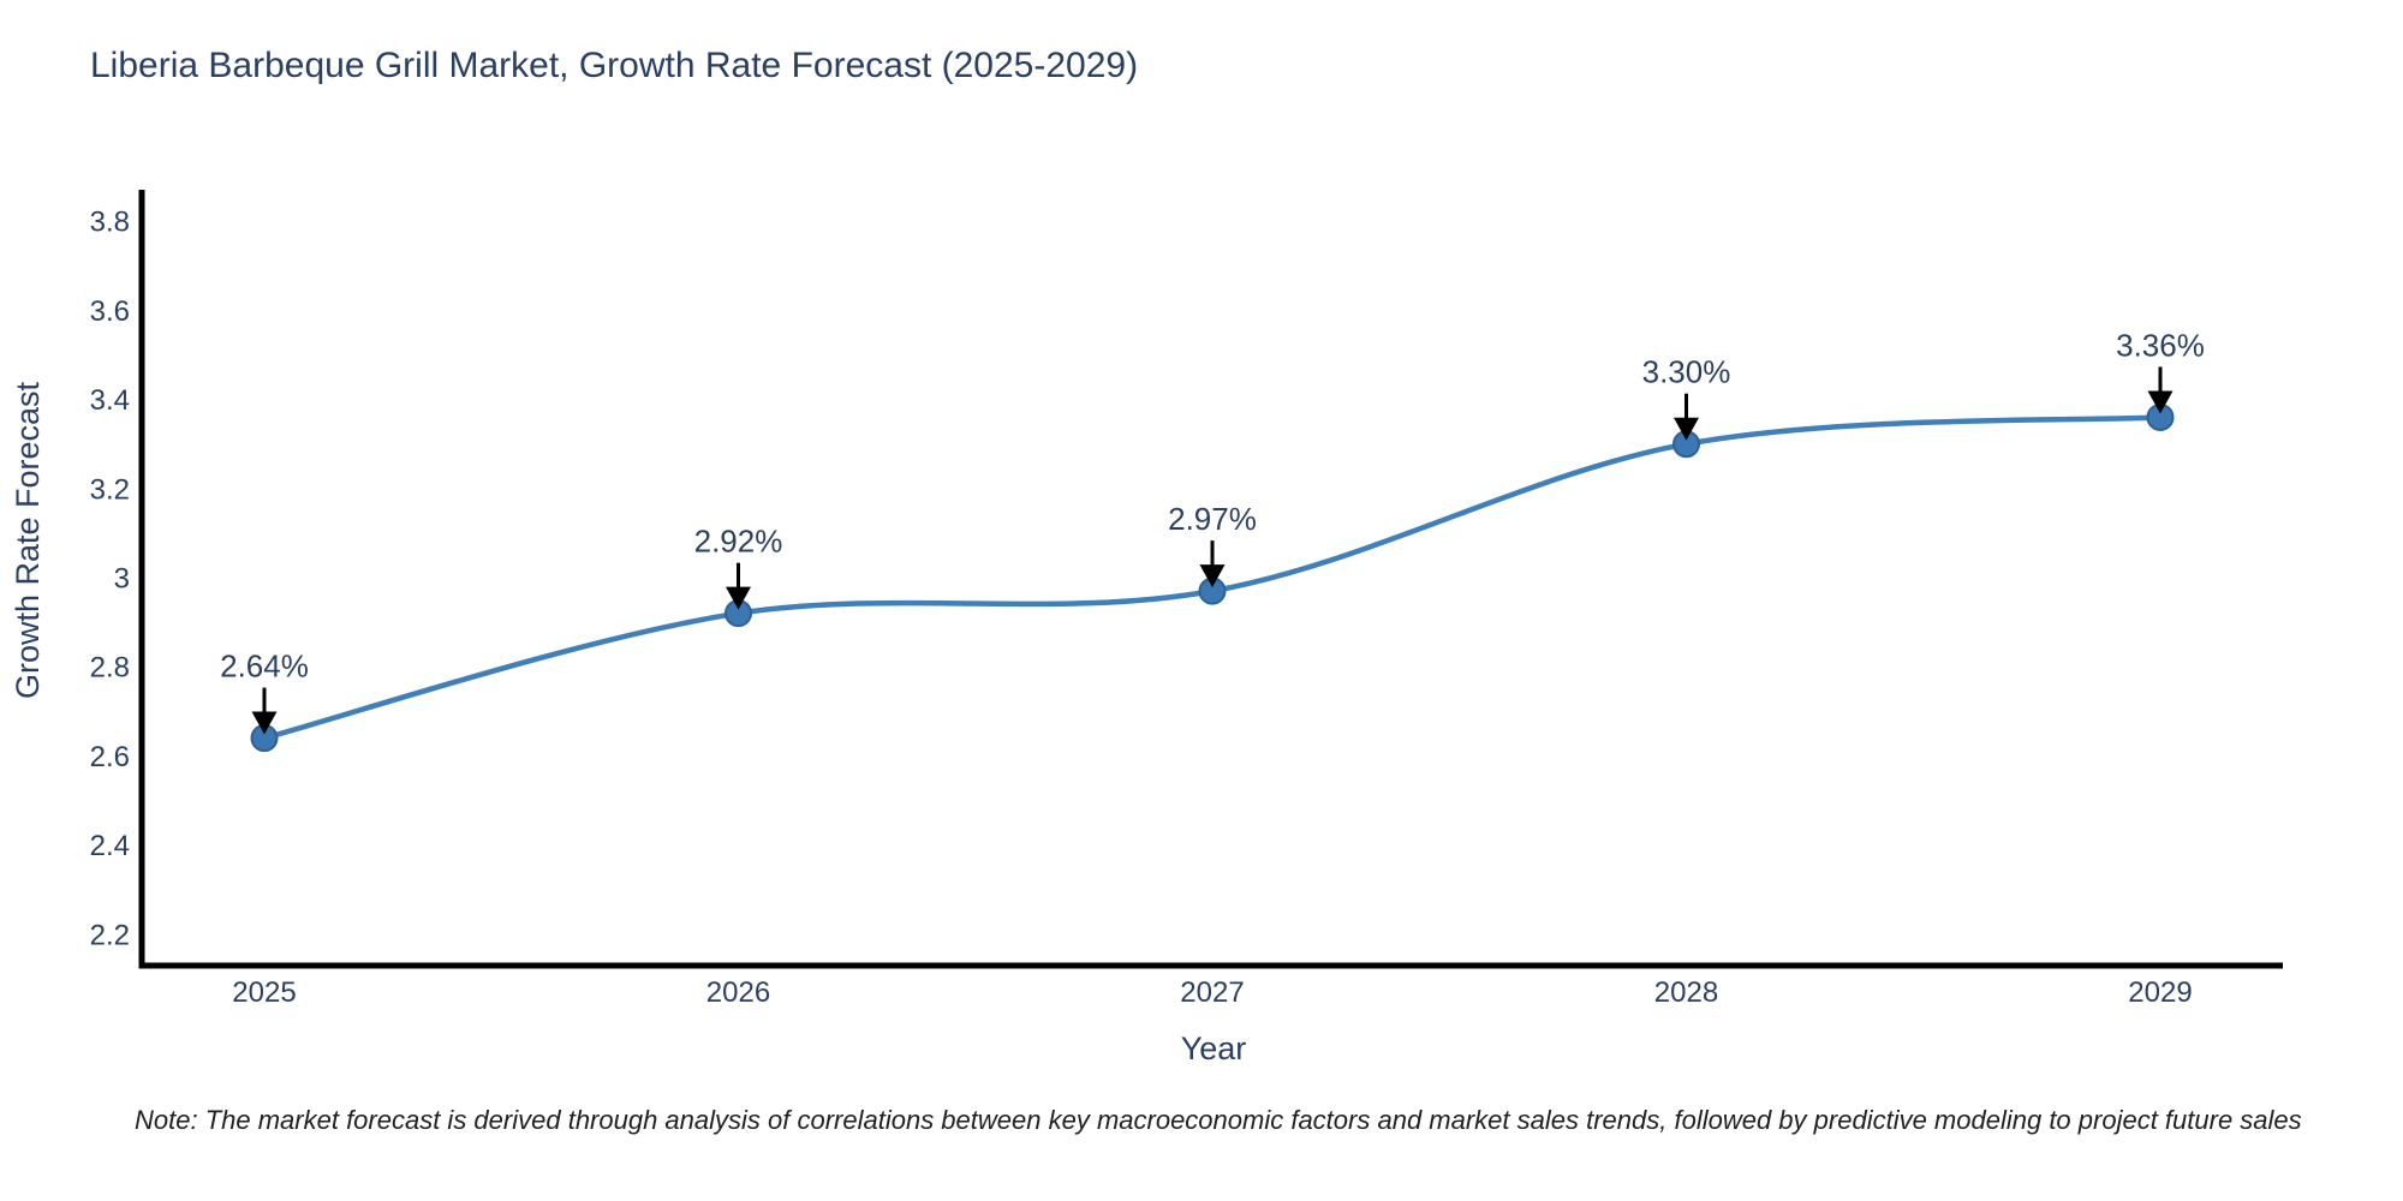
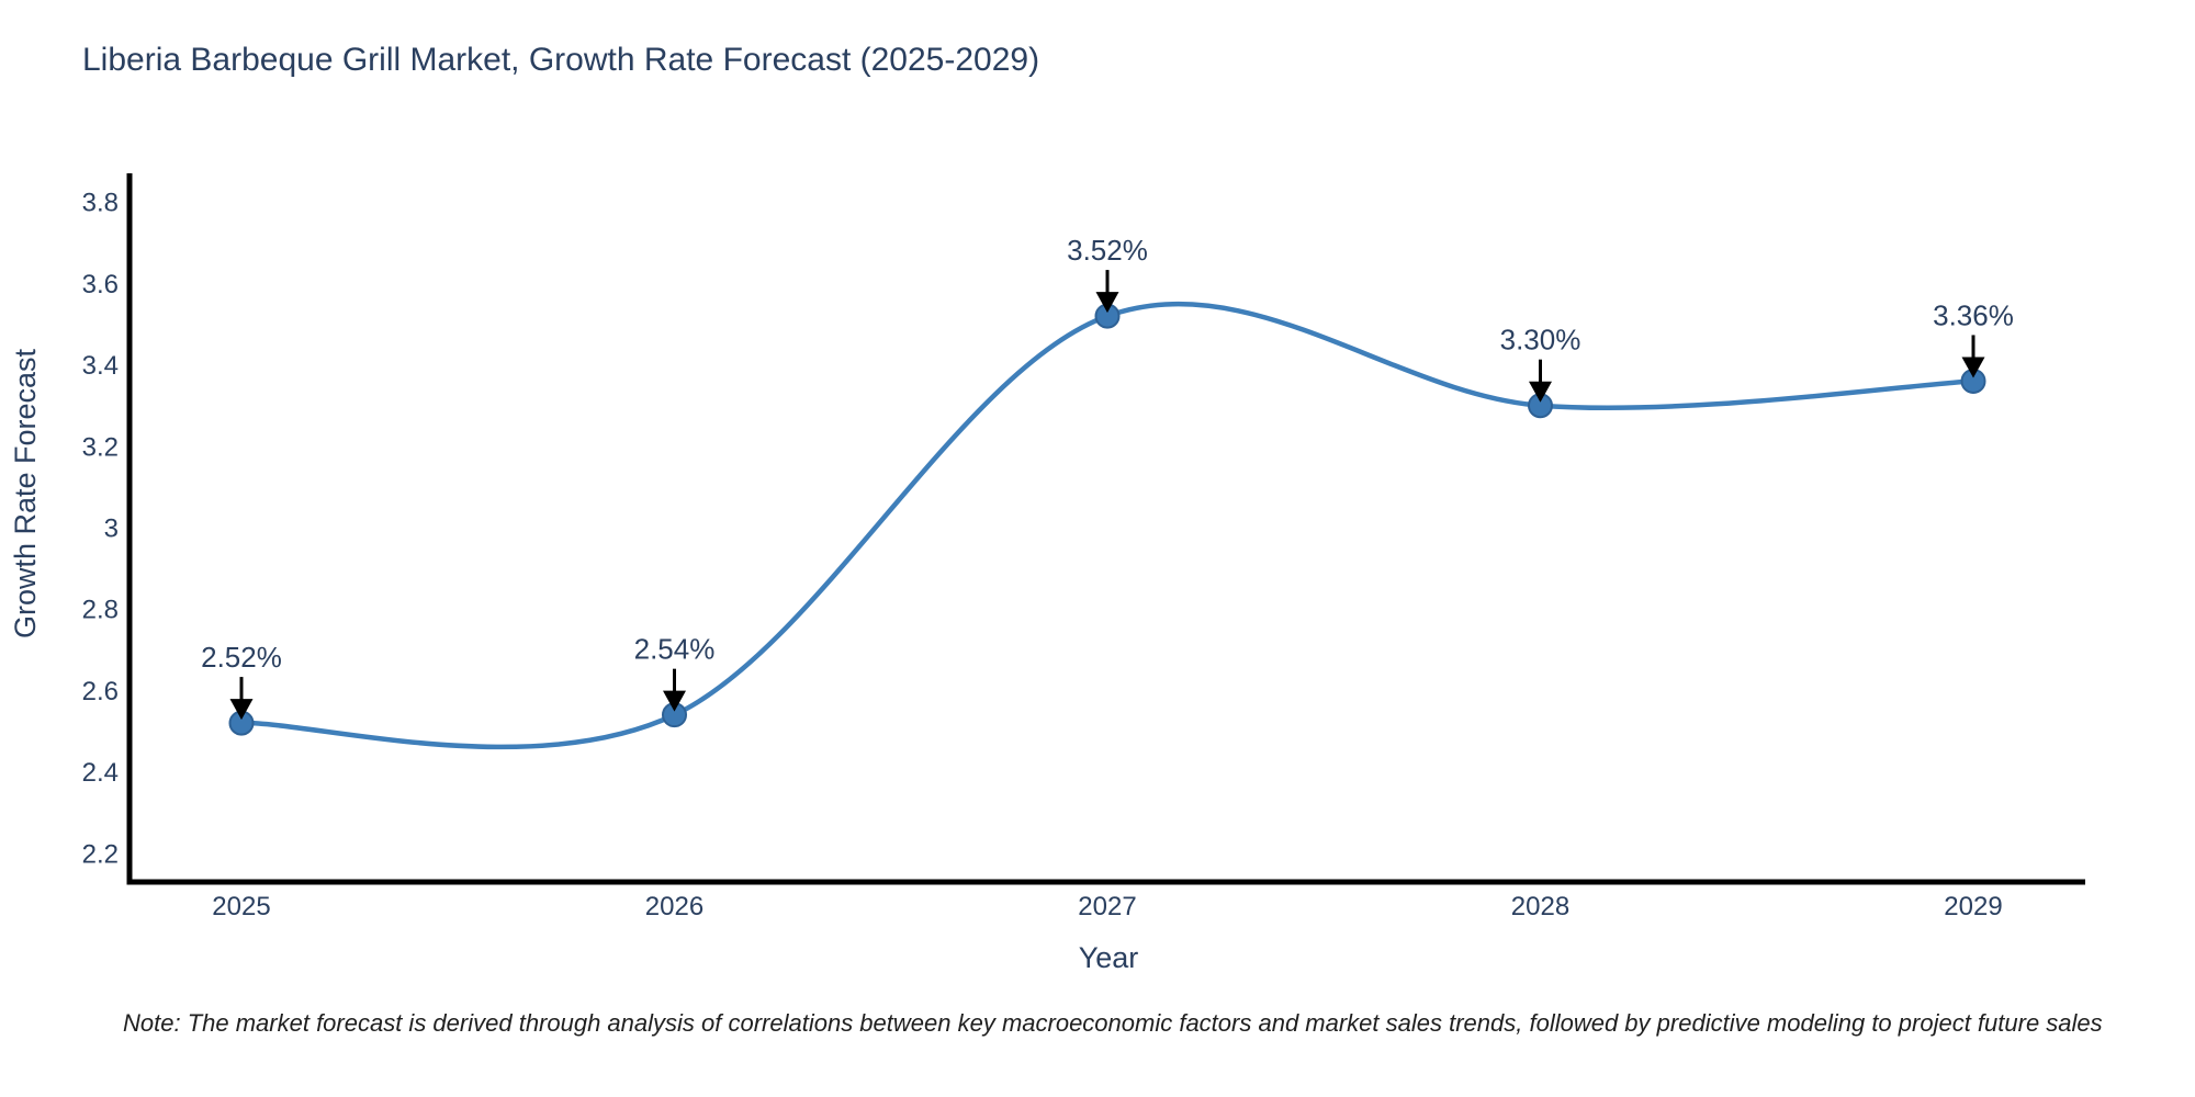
2025: 2.64% -> 2.52%
2026: 2.92% -> 2.54%
2027: 2.97% -> 3.52%
